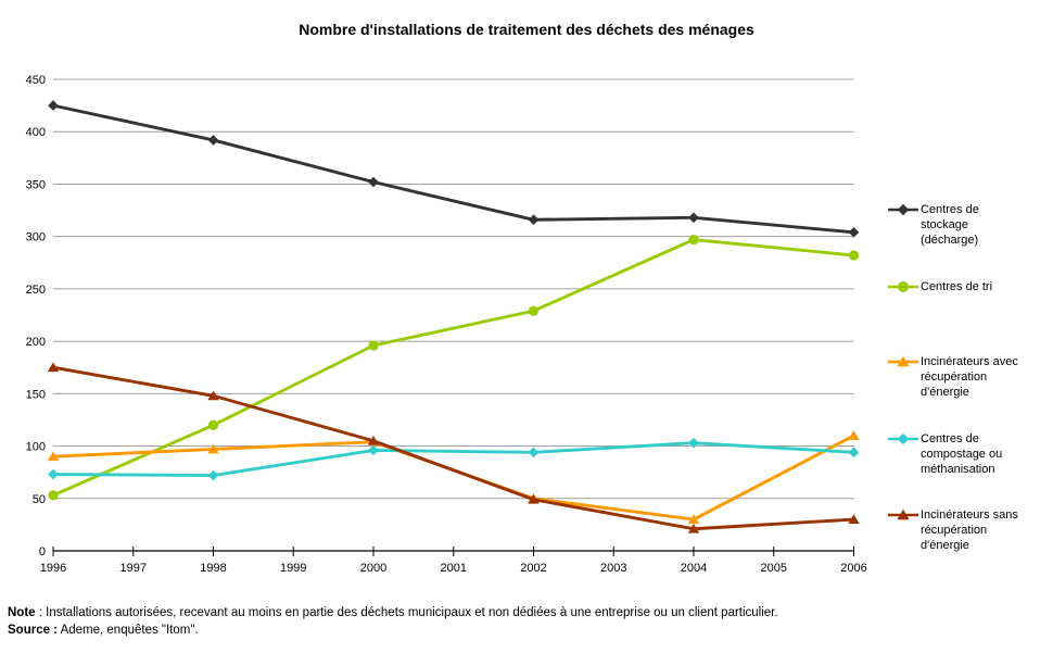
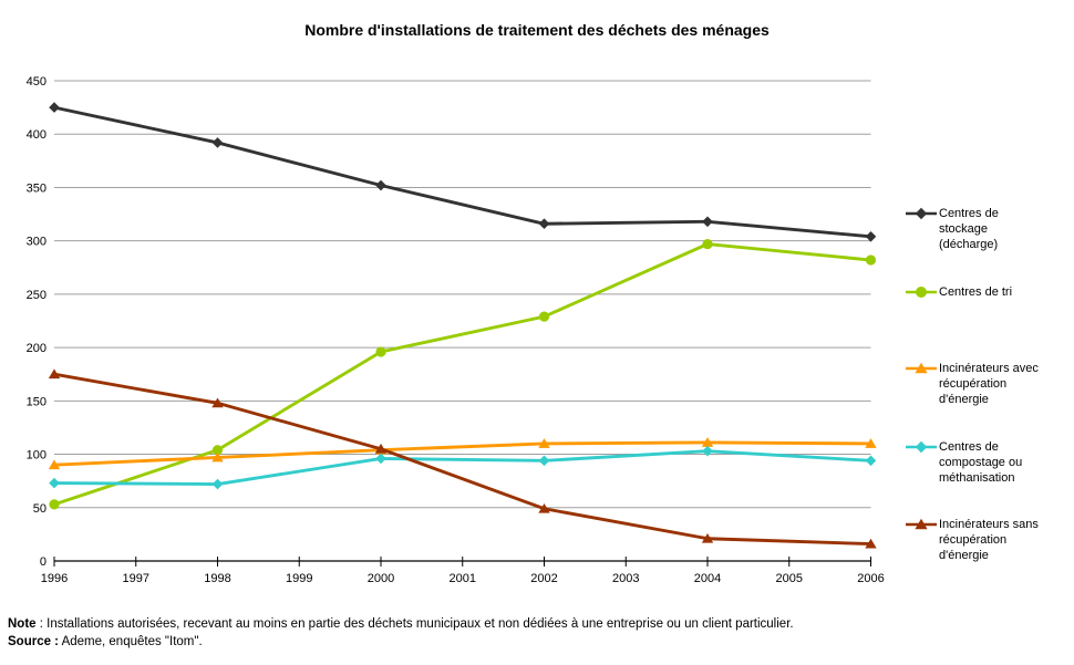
Centres de tri/1998: 120 -> 100
Incinérateurs avec récupération d'énergie/2002: 50 -> 110
Incinérateurs avec récupération d'énergie/2004: 30 -> 110
Incinérateurs sans récupération d'énergie/2006: 30 -> 20
